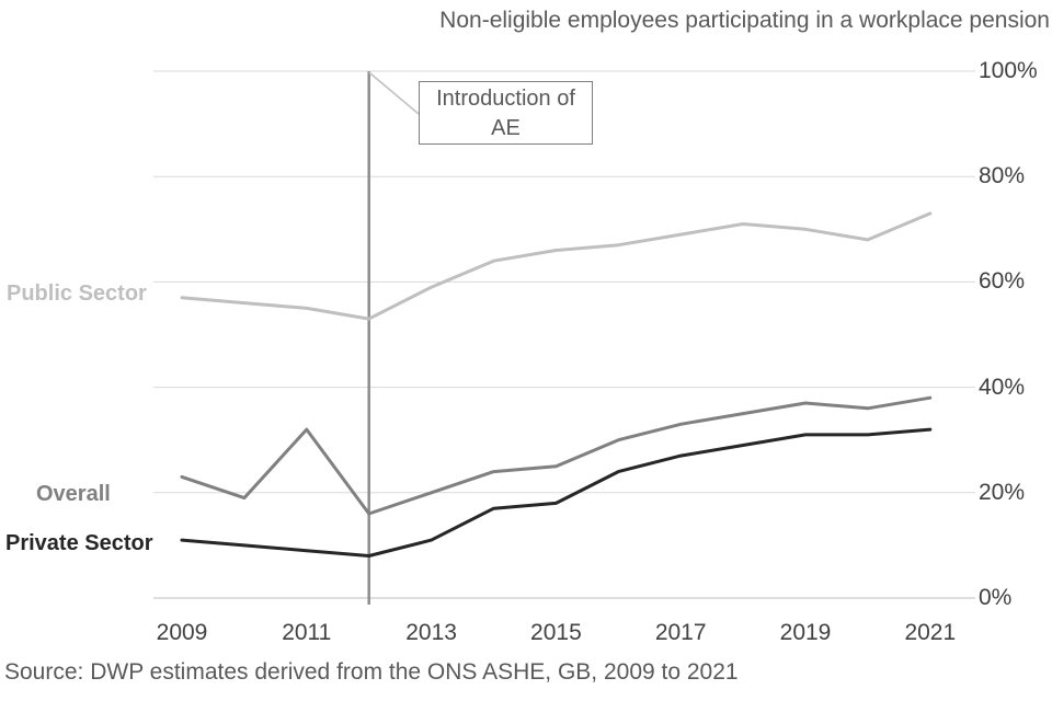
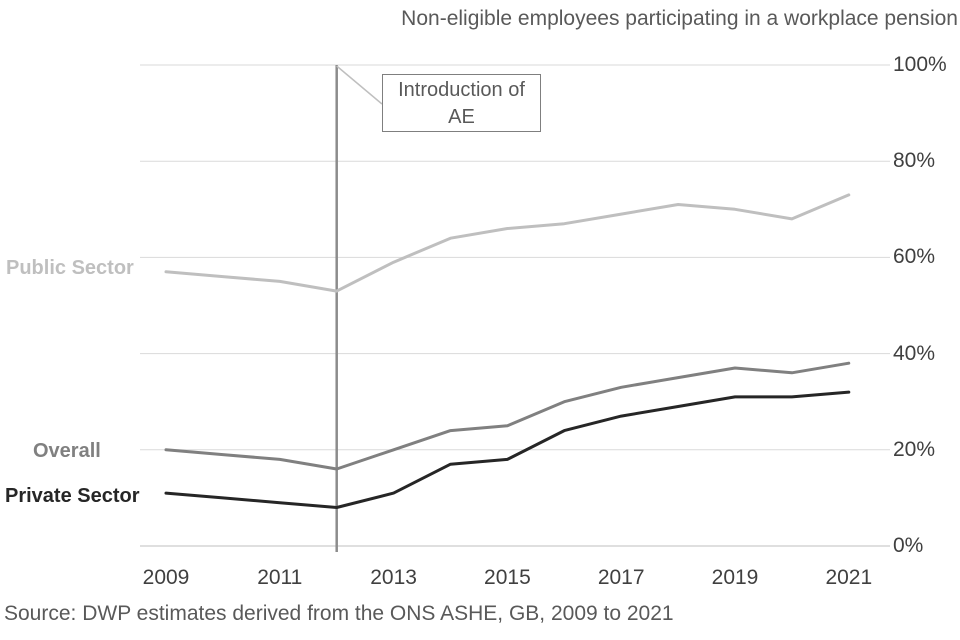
Overall/2009: 23% -> 20%
Overall/2011: 32% -> 18%
